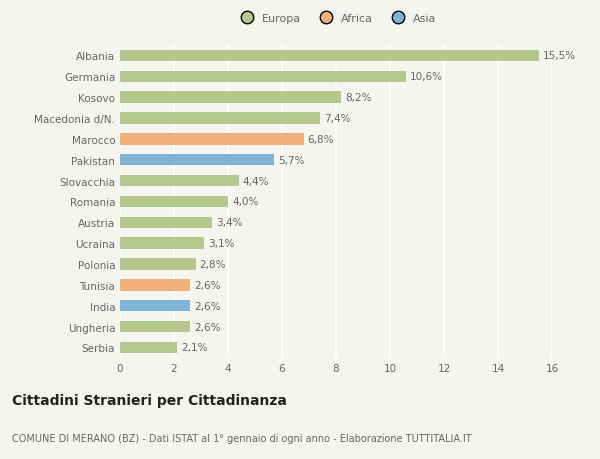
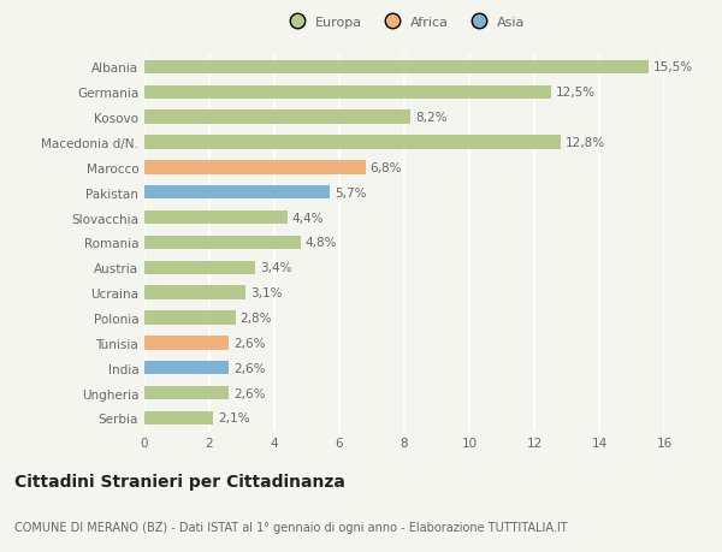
Germania: 10,6% -> 12,5%
Macedonia d/N.: 7,4% -> 12,8%
Romania: 4,0% -> 4,8%
